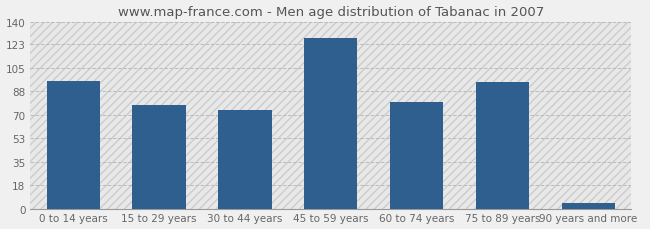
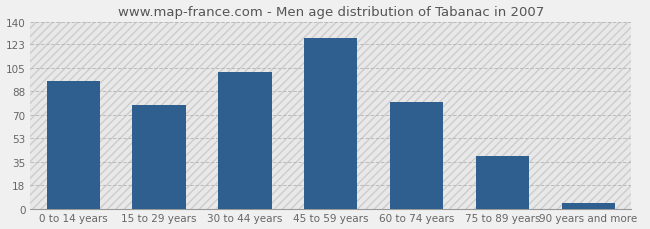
30 to 44 years: 74 -> 102
75 to 89 years: 95 -> 40
